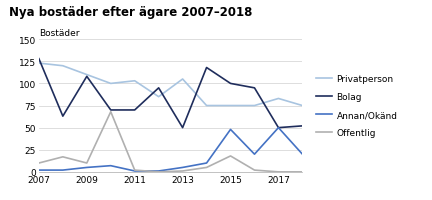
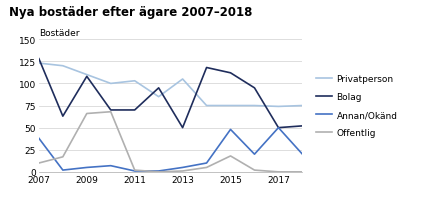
Annan/Okänd/2007: 2 -> 38
Offentlig/2009: 10 -> 66
Bolag/2015: 100 -> 112
Privatperson/2017: 83 -> 74
